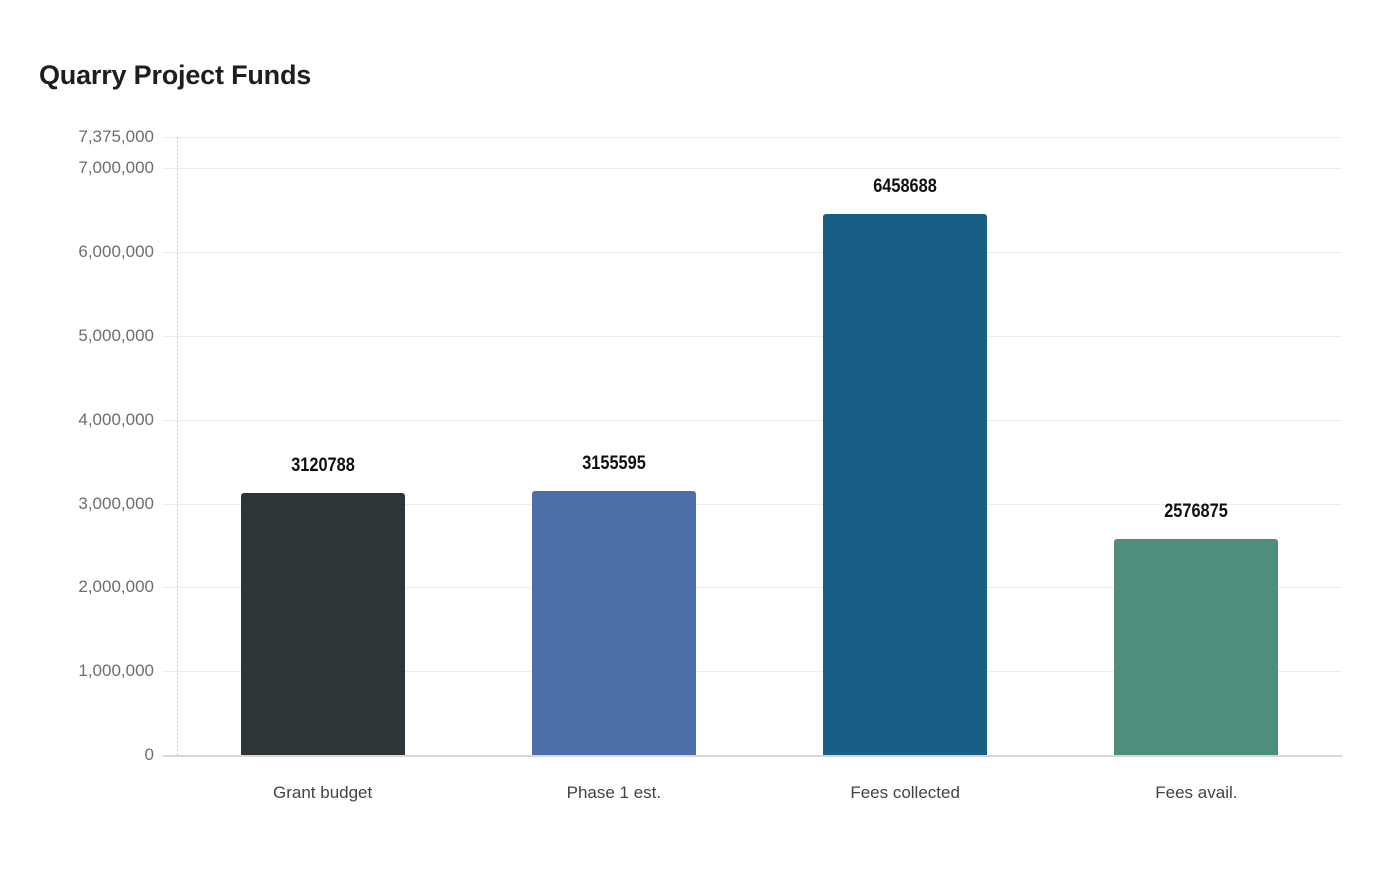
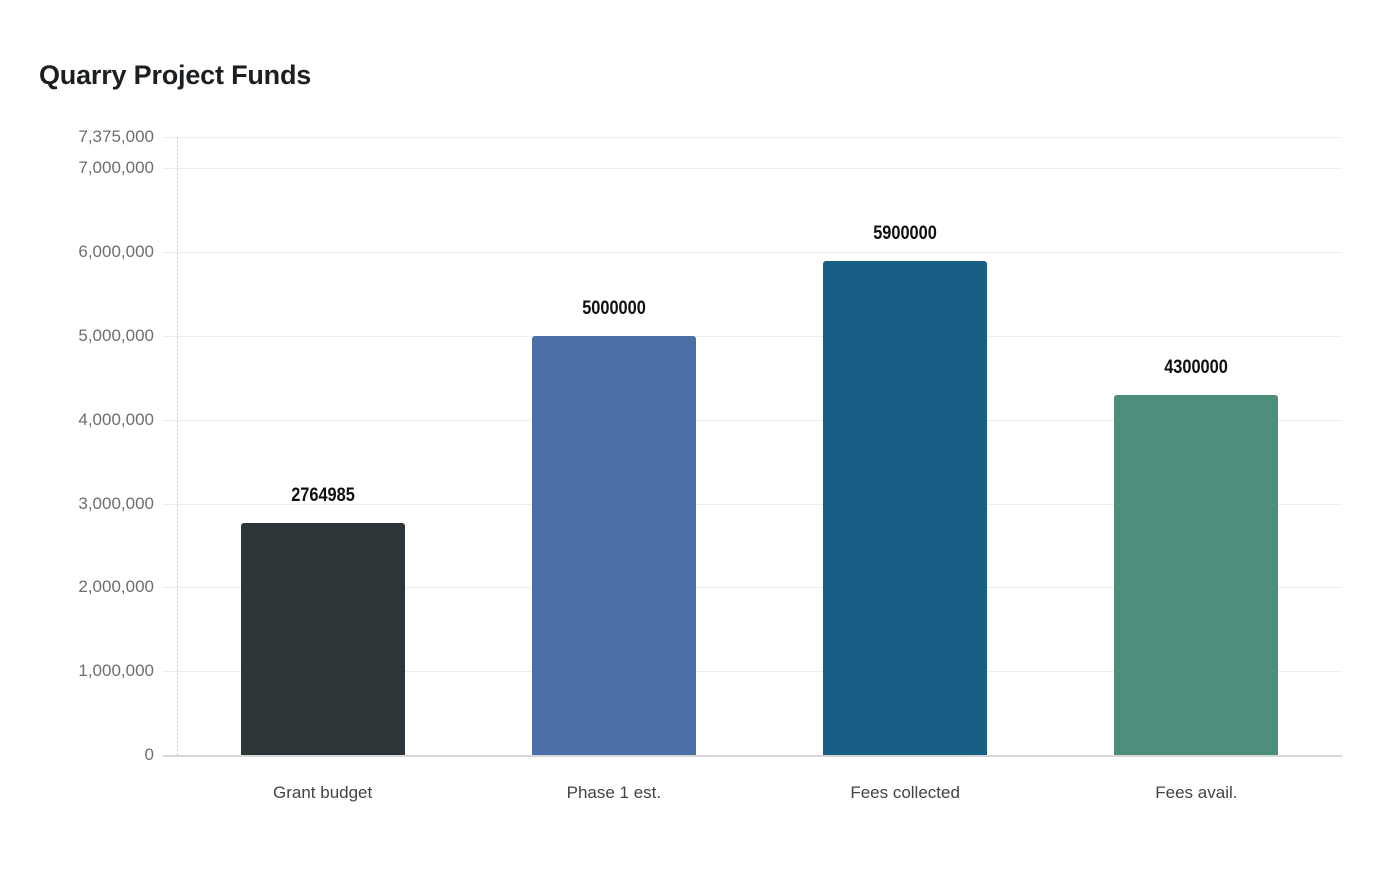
Grant budget: 3120788 -> 2764985
Phase 1 est.: 3155595 -> 5000000
Fees collected: 6458688 -> 5900000
Fees avail.: 2576875 -> 4300000
